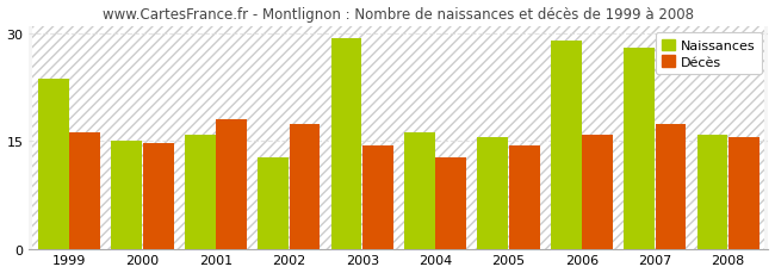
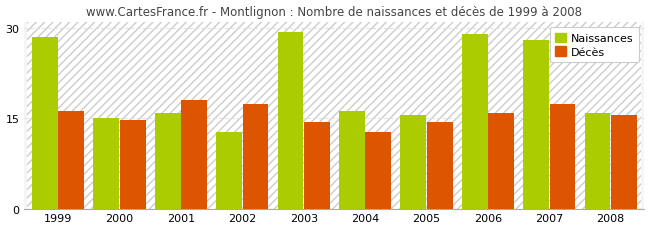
Naissances/1999: 23.6 -> 28.5
